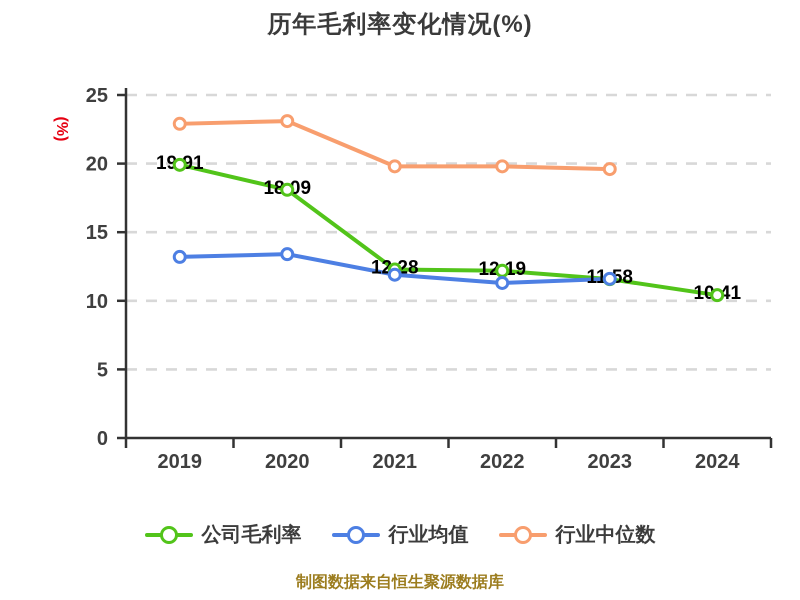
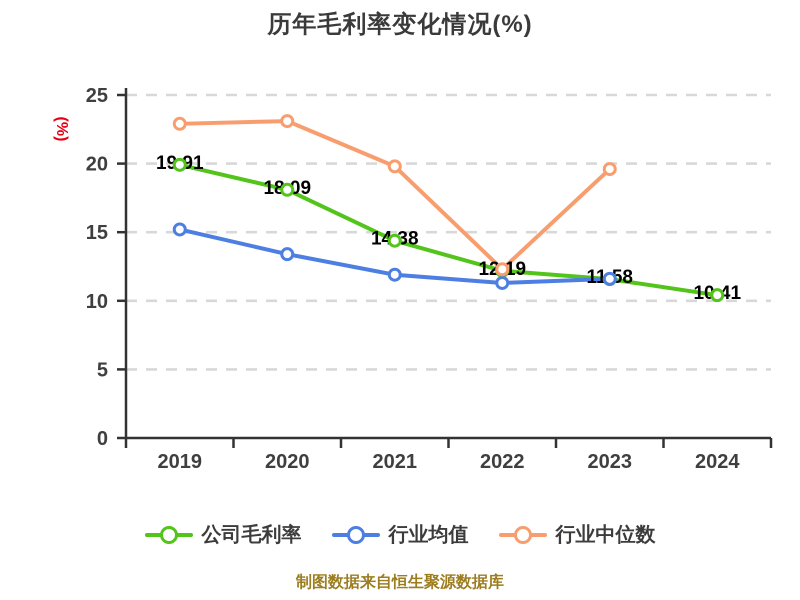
行业均值/2019: 13.2 -> 15.2
公司毛利率/2021: 12.28 -> 14.38
行业中位数/2022: 19.8 -> 12.3
